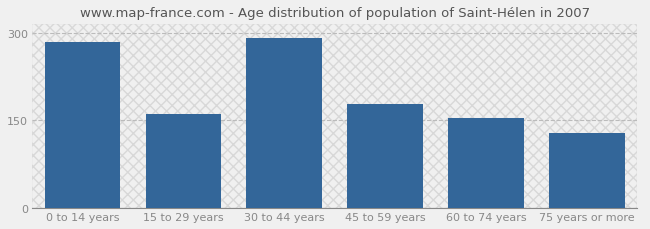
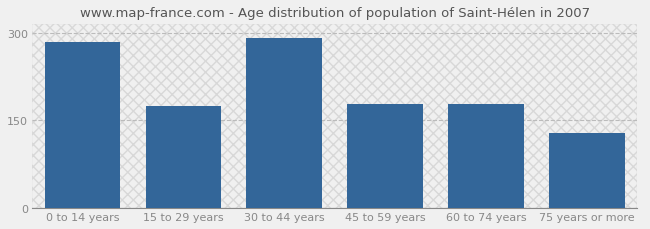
15 to 29 years: 161 -> 174
60 to 74 years: 154 -> 178
